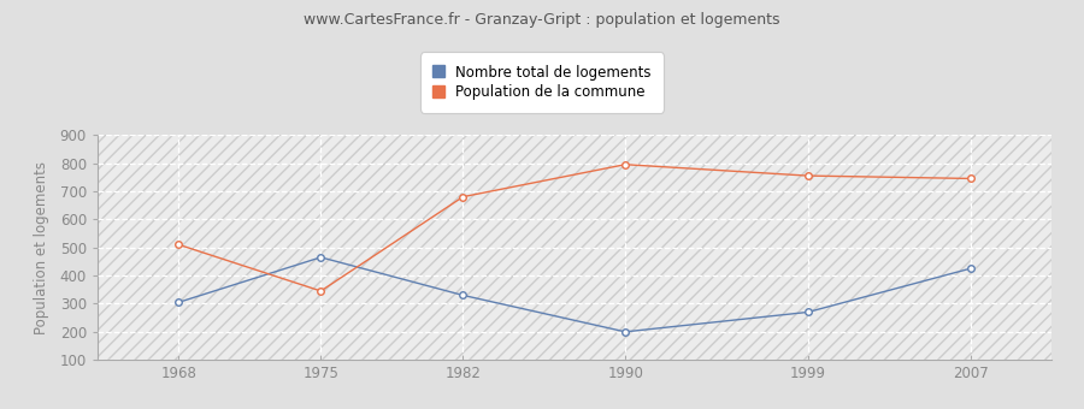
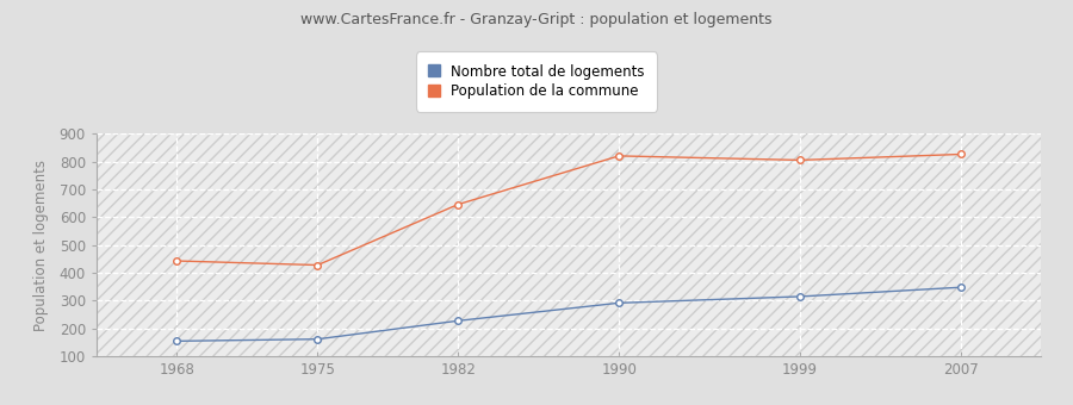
Nombre total de logements/1968: 305 -> 155
Population de la commune/1968: 510 -> 443
Nombre total de logements/1975: 465 -> 162
Population de la commune/1975: 345 -> 428
Nombre total de logements/1982: 330 -> 228
Population de la commune/1982: 680 -> 646
Nombre total de logements/1990: 200 -> 292
Population de la commune/1990: 795 -> 820
Nombre total de logements/1999: 270 -> 315
Population de la commune/1999: 755 -> 805
Nombre total de logements/2007: 425 -> 348
Population de la commune/2007: 745 -> 826
